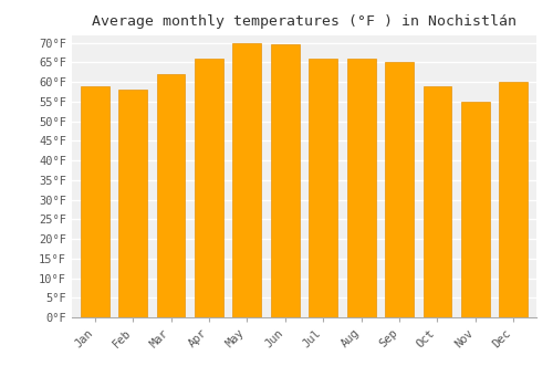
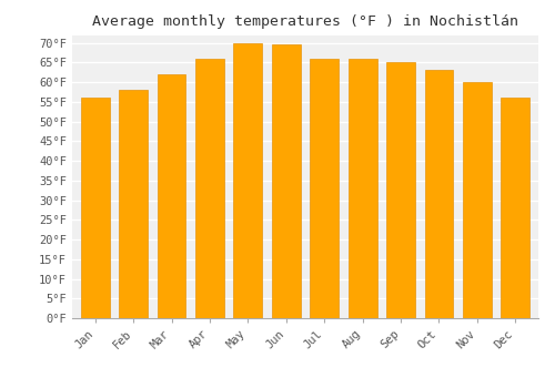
Jan: 59.0°F -> 56.0°F
Oct: 59.0°F -> 63.0°F
Nov: 55.0°F -> 60.0°F
Dec: 60.0°F -> 56.0°F
